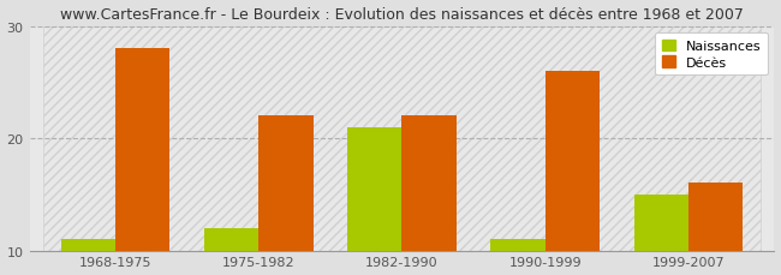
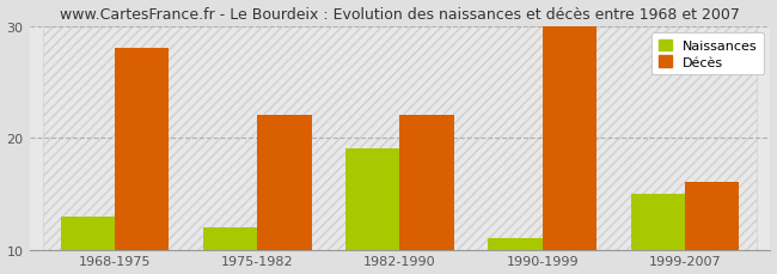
Naissances/1968-1975: 11 -> 13
Naissances/1982-1990: 21 -> 19
Décès/1990-1999: 26 -> 30
